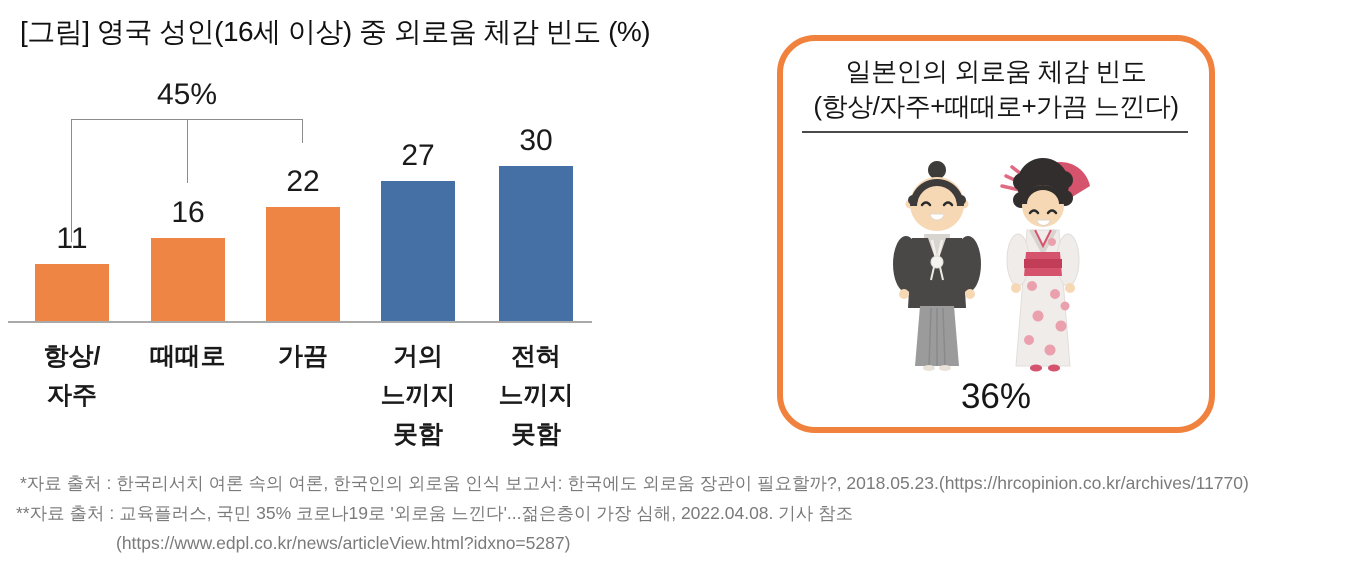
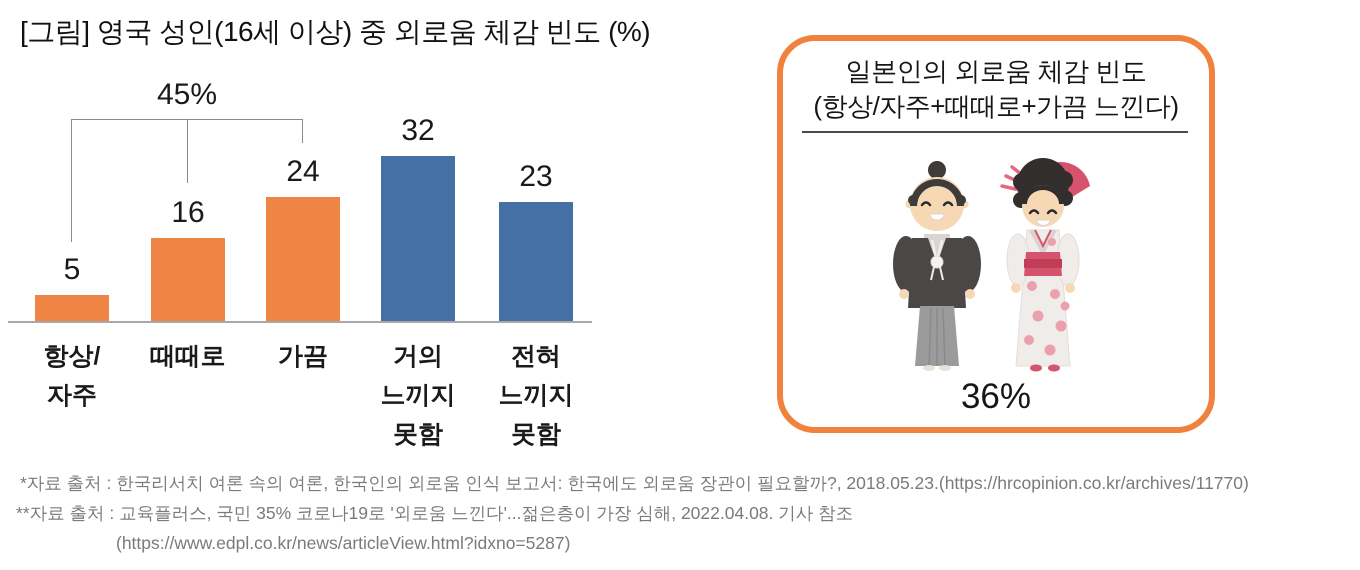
항상/자주: 11 -> 5
가끔: 22 -> 24
거의 느끼지 못함: 27 -> 32
전혀 느끼지 못함: 30 -> 23
